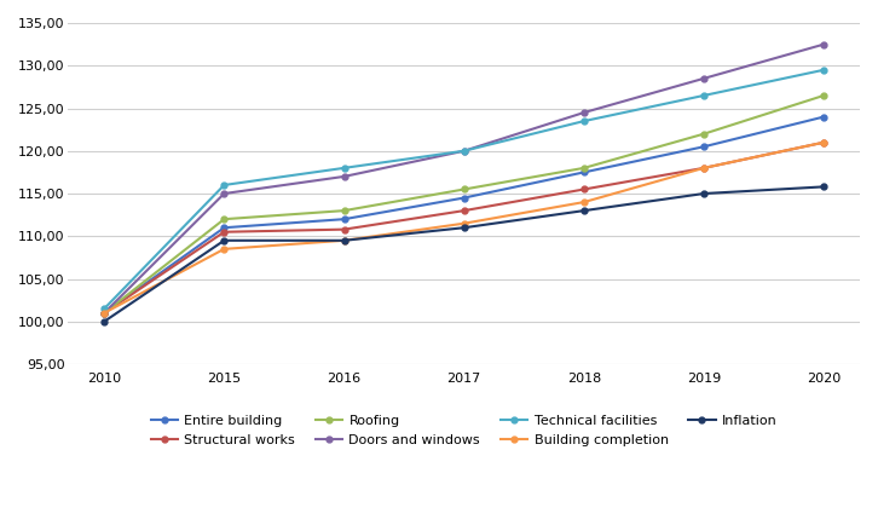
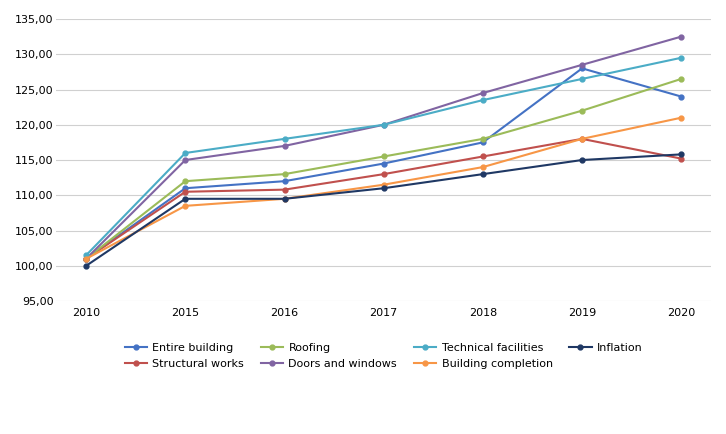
Entire building/2019: 120,5 -> 128,0
Structural works/2020: 121,0 -> 115,2
